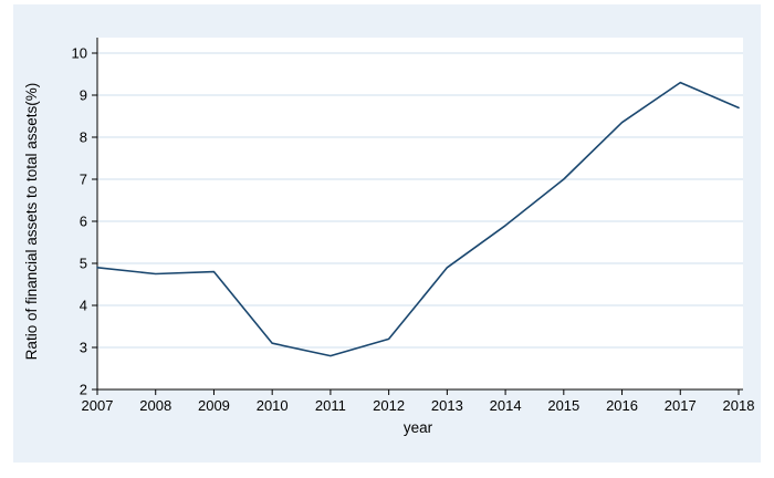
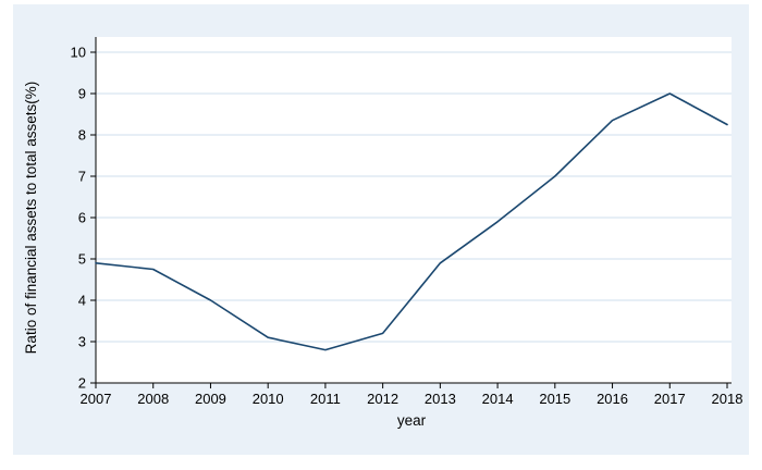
2009: 4.8 -> 4.0
2017: 9.3 -> 9.0
2018: 8.7 -> 8.2
